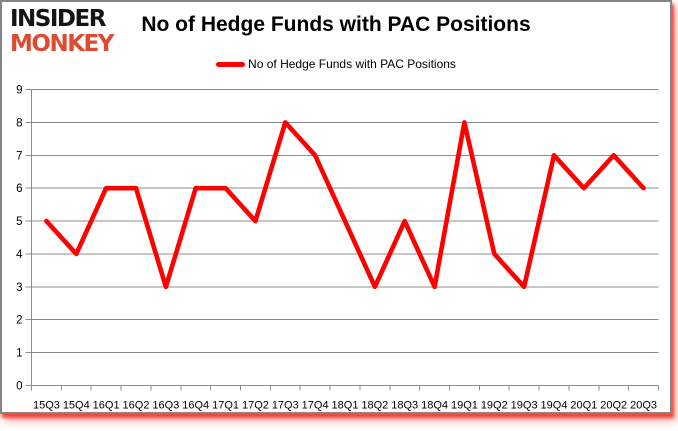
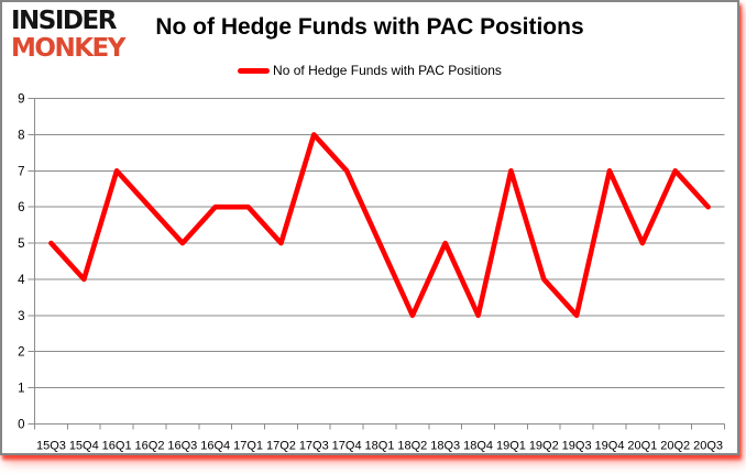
16Q1: 6 -> 7
16Q3: 3 -> 5
19Q1: 8 -> 7
20Q1: 6 -> 5
